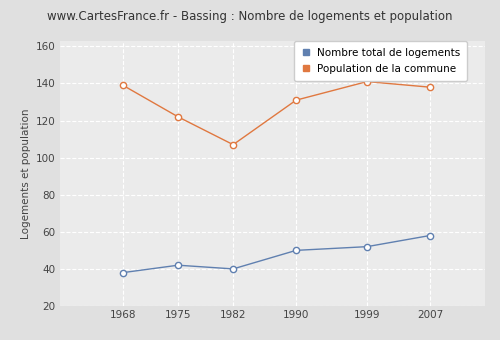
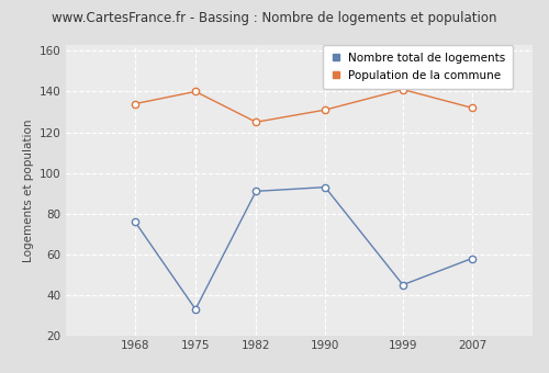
Nombre total de logements/1968: 38 -> 76
Population de la commune/1968: 139 -> 134
Nombre total de logements/1975: 42 -> 33
Population de la commune/1975: 122 -> 140
Nombre total de logements/1982: 40 -> 91
Population de la commune/1982: 107 -> 125
Nombre total de logements/1990: 50 -> 93
Nombre total de logements/1999: 52 -> 45
Population de la commune/2007: 138 -> 132
